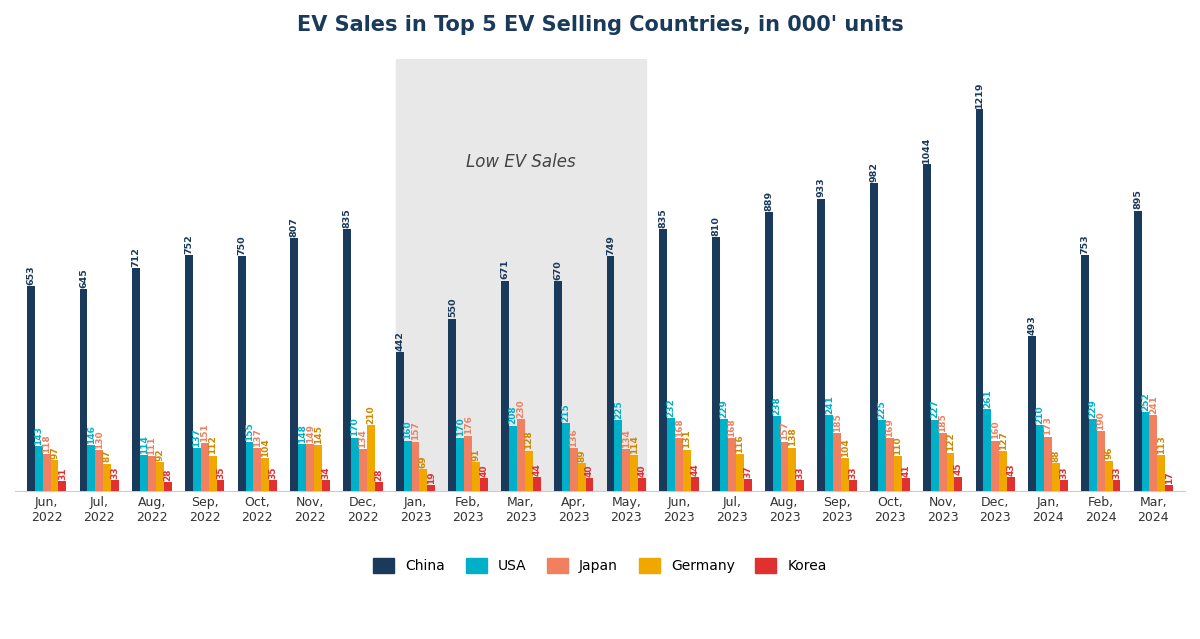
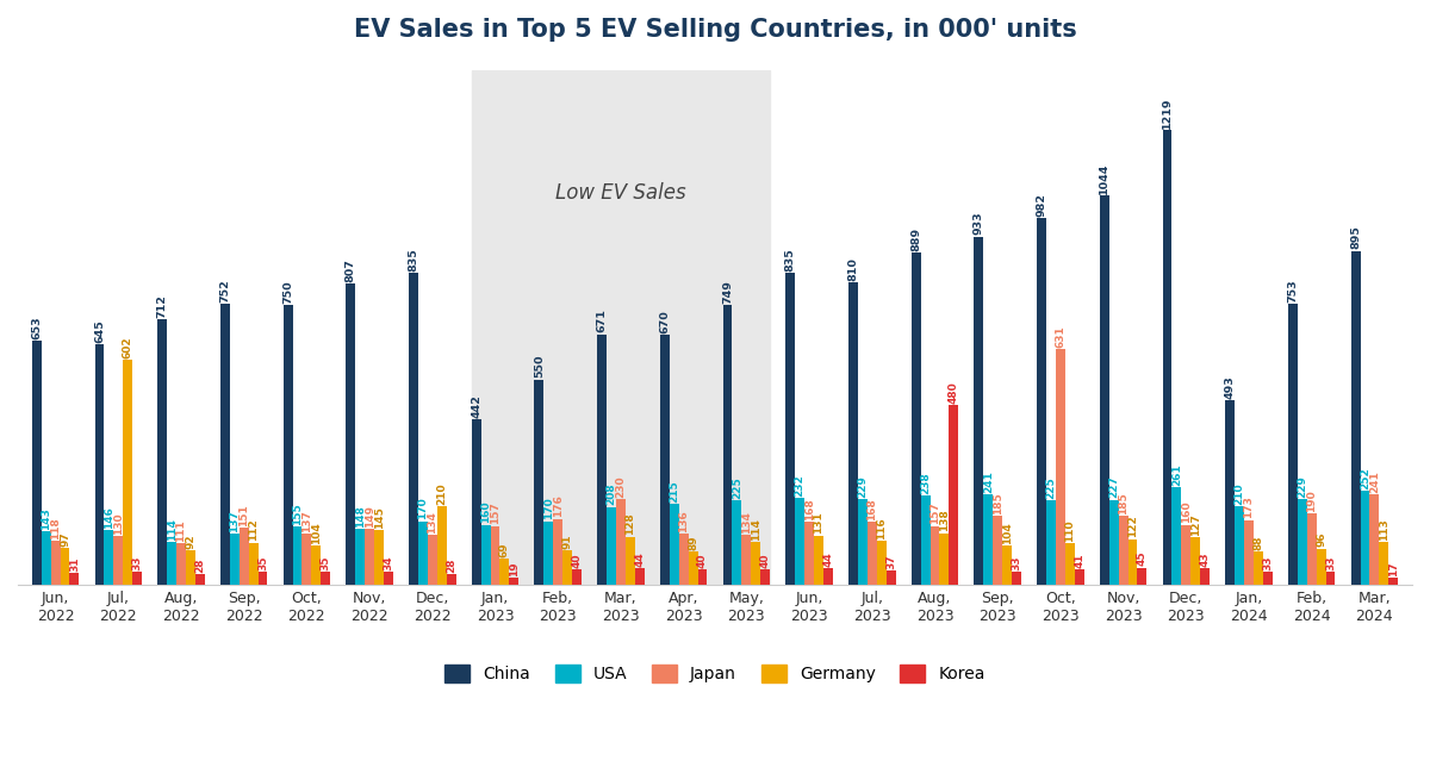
Germany/Jul, 2022: 87 -> 602
Korea/Aug, 2023: 33 -> 480
Japan/Oct, 2023: 169 -> 631
